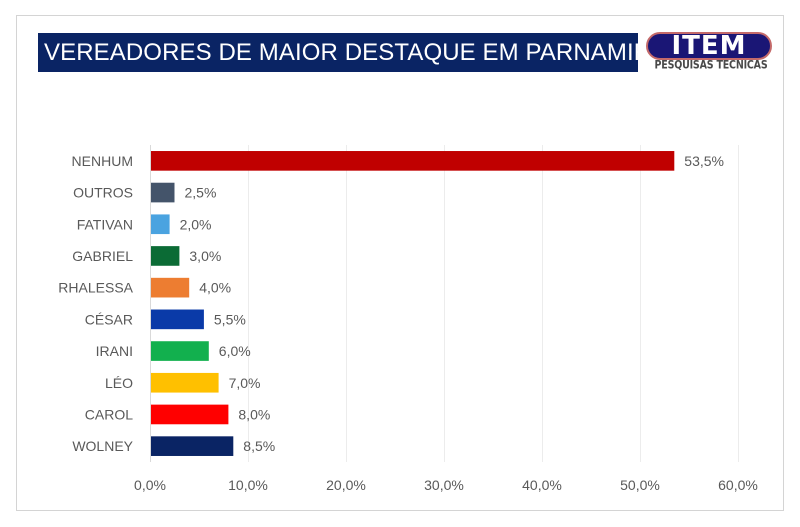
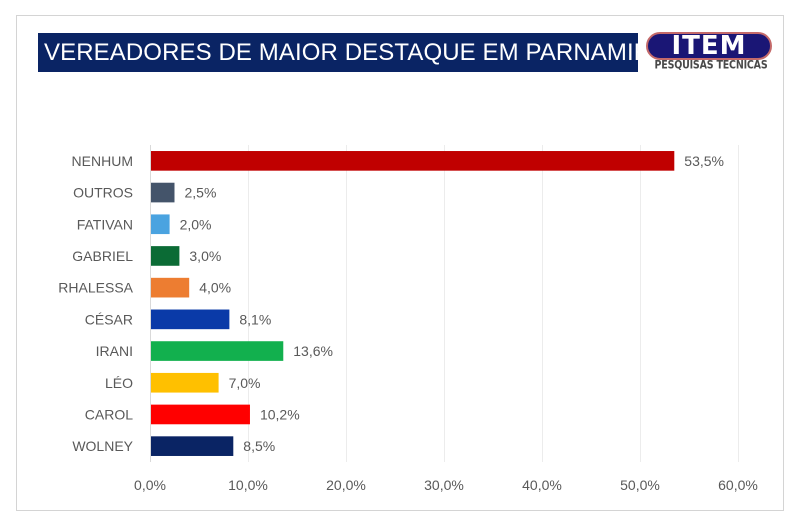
CÉSAR: 5,5% -> 8,1%
IRANI: 6,0% -> 13,6%
CAROL: 8,0% -> 10,2%
